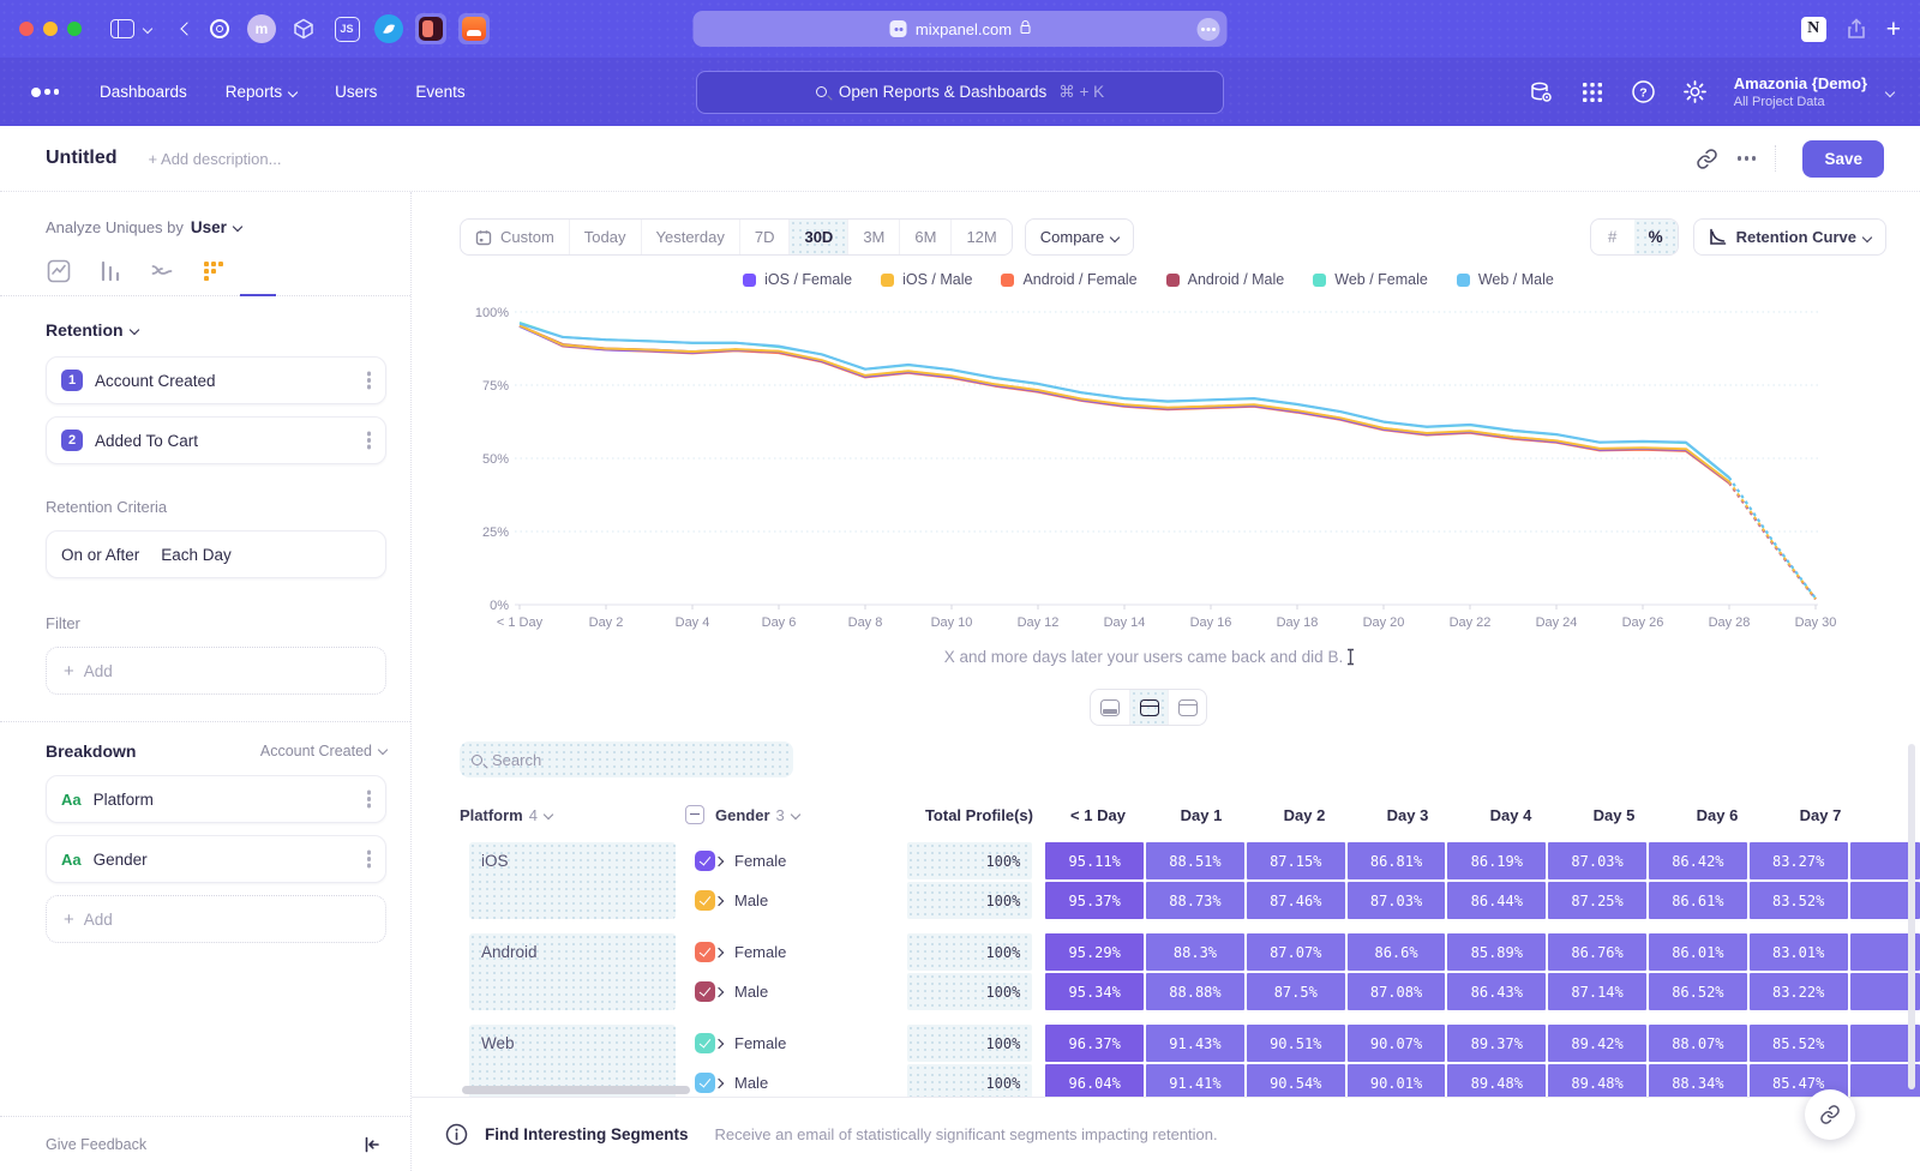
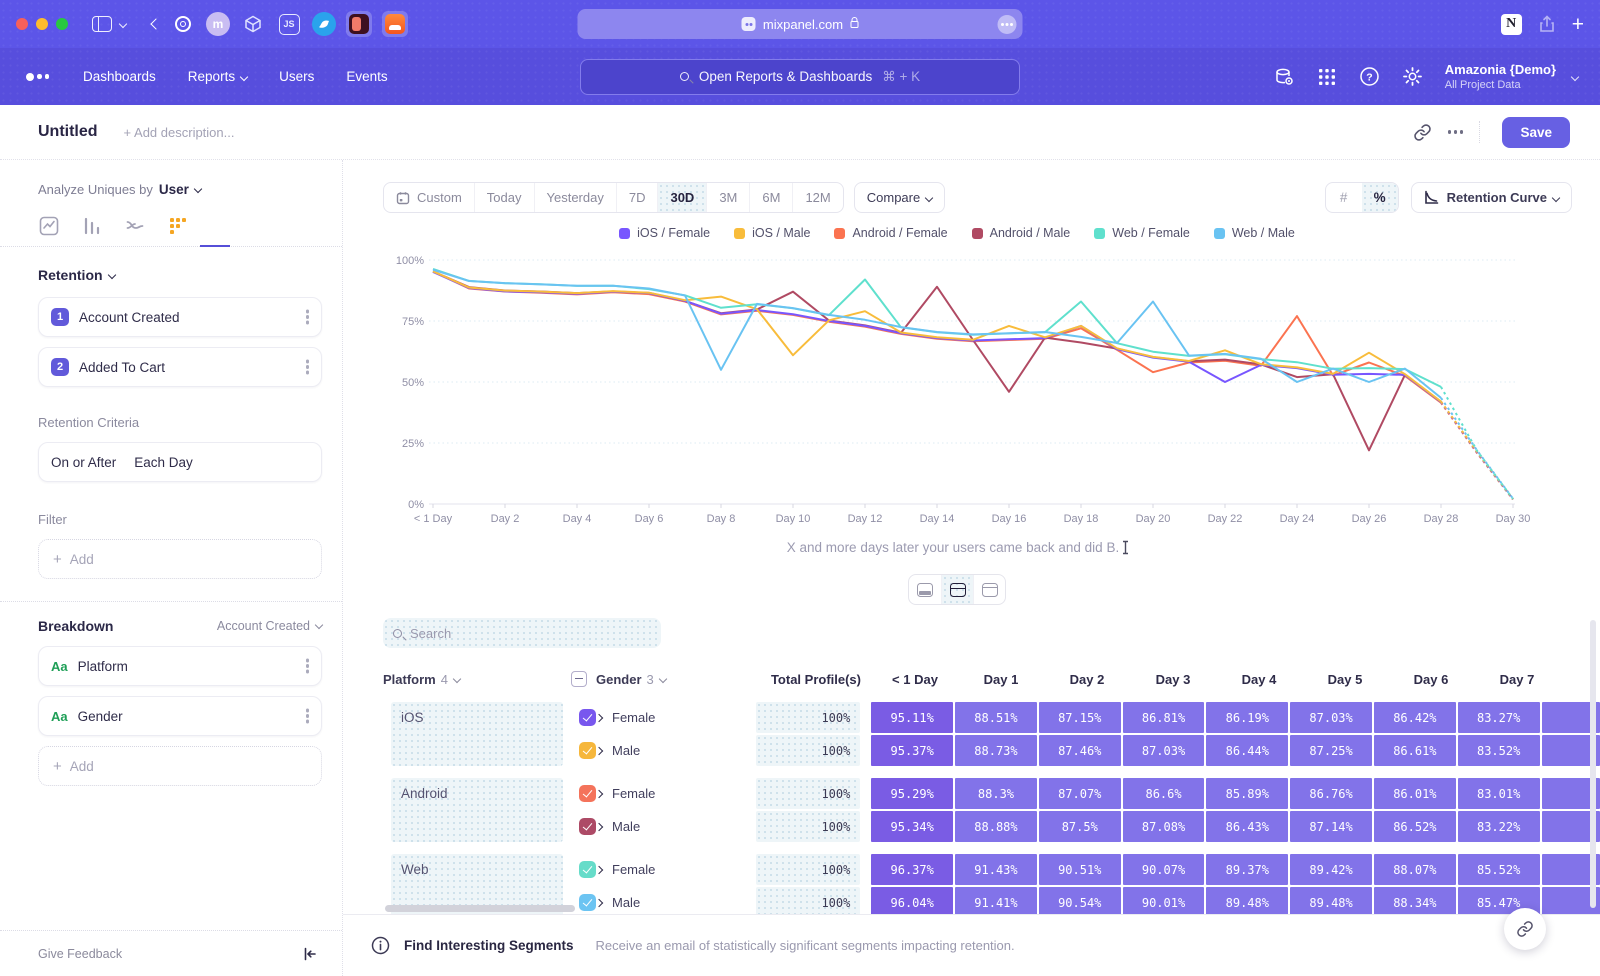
iOS / Male/Day 8: 78% -> 85%
Web / Male/Day 8: 80% -> 55%
Android / Male/Day 10: 78% -> 87%
iOS / Male/Day 10: 78% -> 61%
iOS / Male/Day 12: 73% -> 79%
Web / Female/Day 12: 75% -> 92%
Android / Male/Day 14: 68% -> 89%
Android / Male/Day 16: 68% -> 46%
iOS / Male/Day 16: 68% -> 73%
Android / Female/Day 18: 66% -> 72%
iOS / Female/Day 18: 66% -> 73%
iOS / Male/Day 18: 66% -> 73%
Web / Female/Day 18: 68% -> 83%
Android / Female/Day 20: 60% -> 54%
Web / Male/Day 20: 62% -> 83%
iOS / Female/Day 22: 59% -> 50%
iOS / Male/Day 22: 59% -> 63%
Android / Female/Day 24: 55% -> 77%
Android / Male/Day 24: 56% -> 52%
Web / Male/Day 24: 58% -> 50%
Android / Female/Day 26: 53% -> 58%
Android / Male/Day 26: 54% -> 22%
iOS / Male/Day 26: 54% -> 62%
Web / Male/Day 26: 56% -> 50%
Web / Female/Day 28: 43% -> 48%
